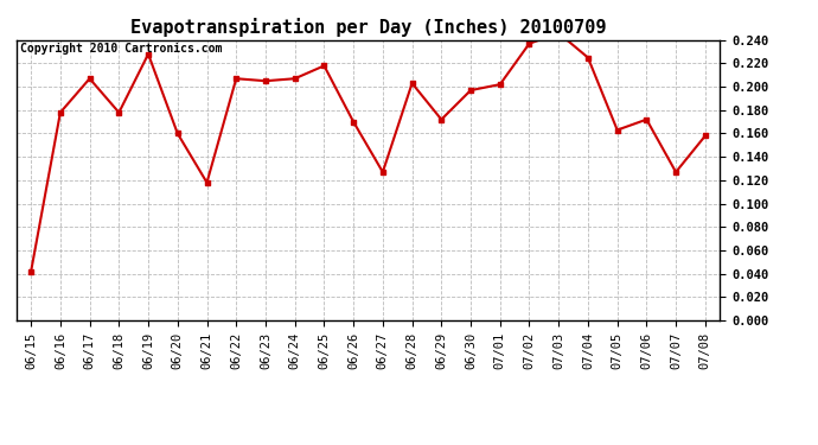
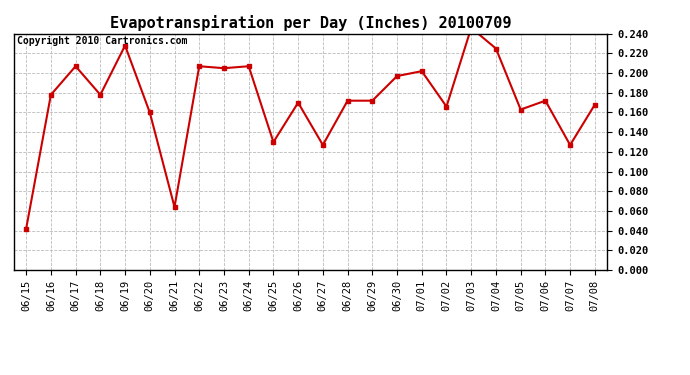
06/21: 0.118 -> 0.064
06/25: 0.218 -> 0.130
06/28: 0.203 -> 0.172
07/02: 0.237 -> 0.166
07/08: 0.158 -> 0.168
